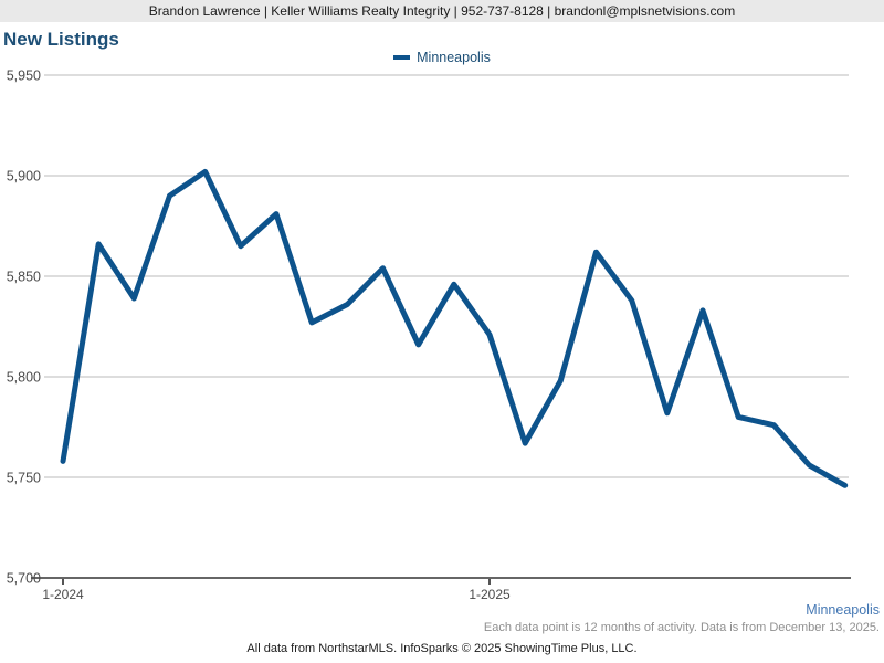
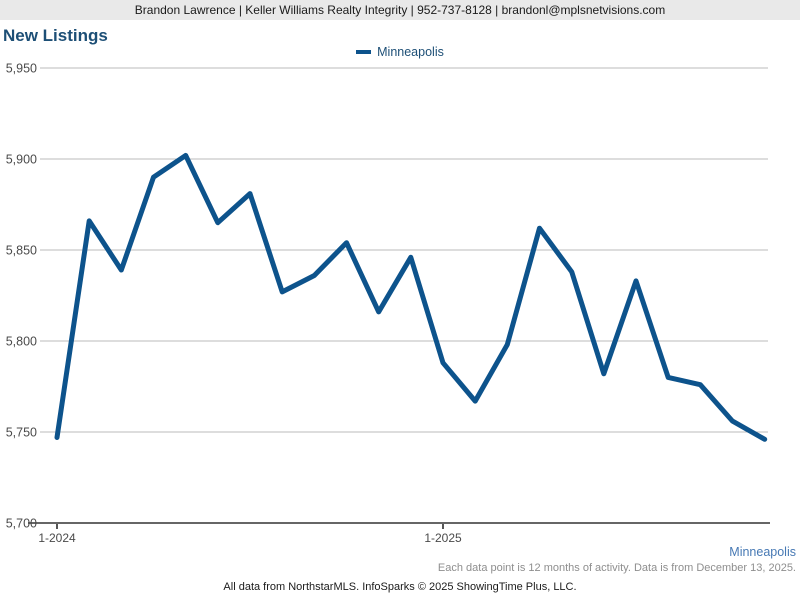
1-2024: 5758 -> 5747
1-2025: 5821 -> 5788
